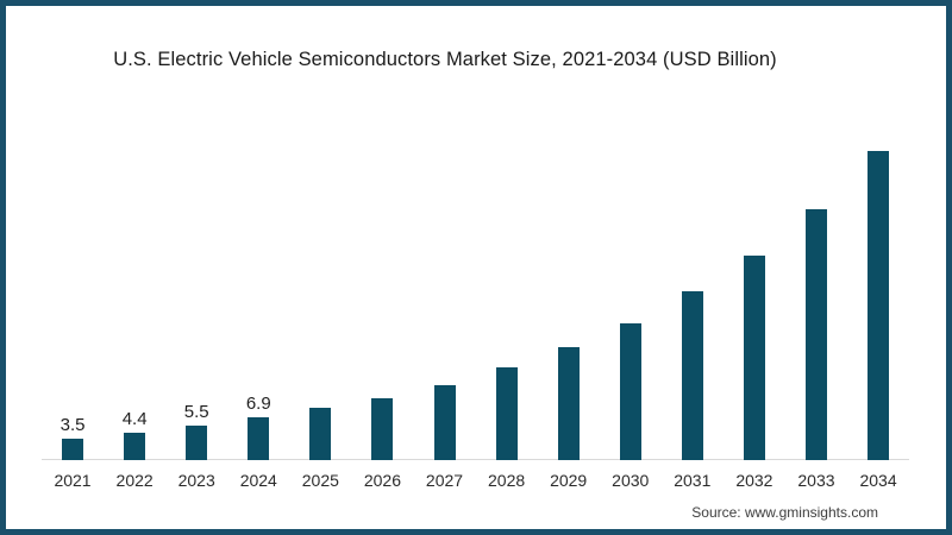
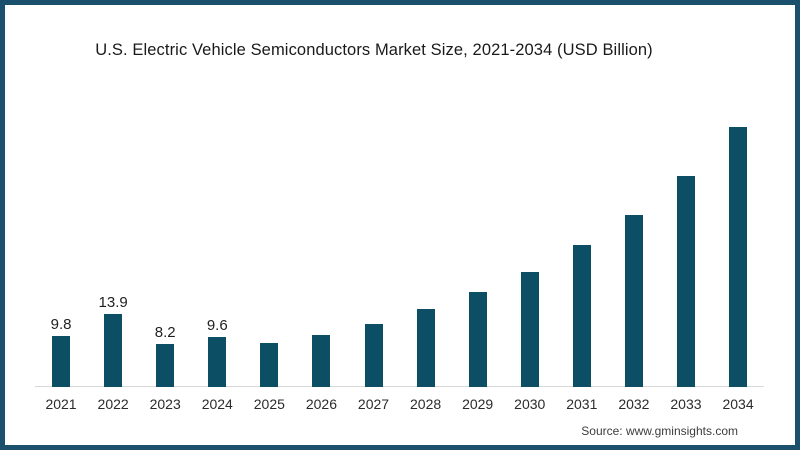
2021: 3.5 -> 9.8
2022: 4.4 -> 13.9
2023: 5.5 -> 8.2
2024: 6.9 -> 9.6
